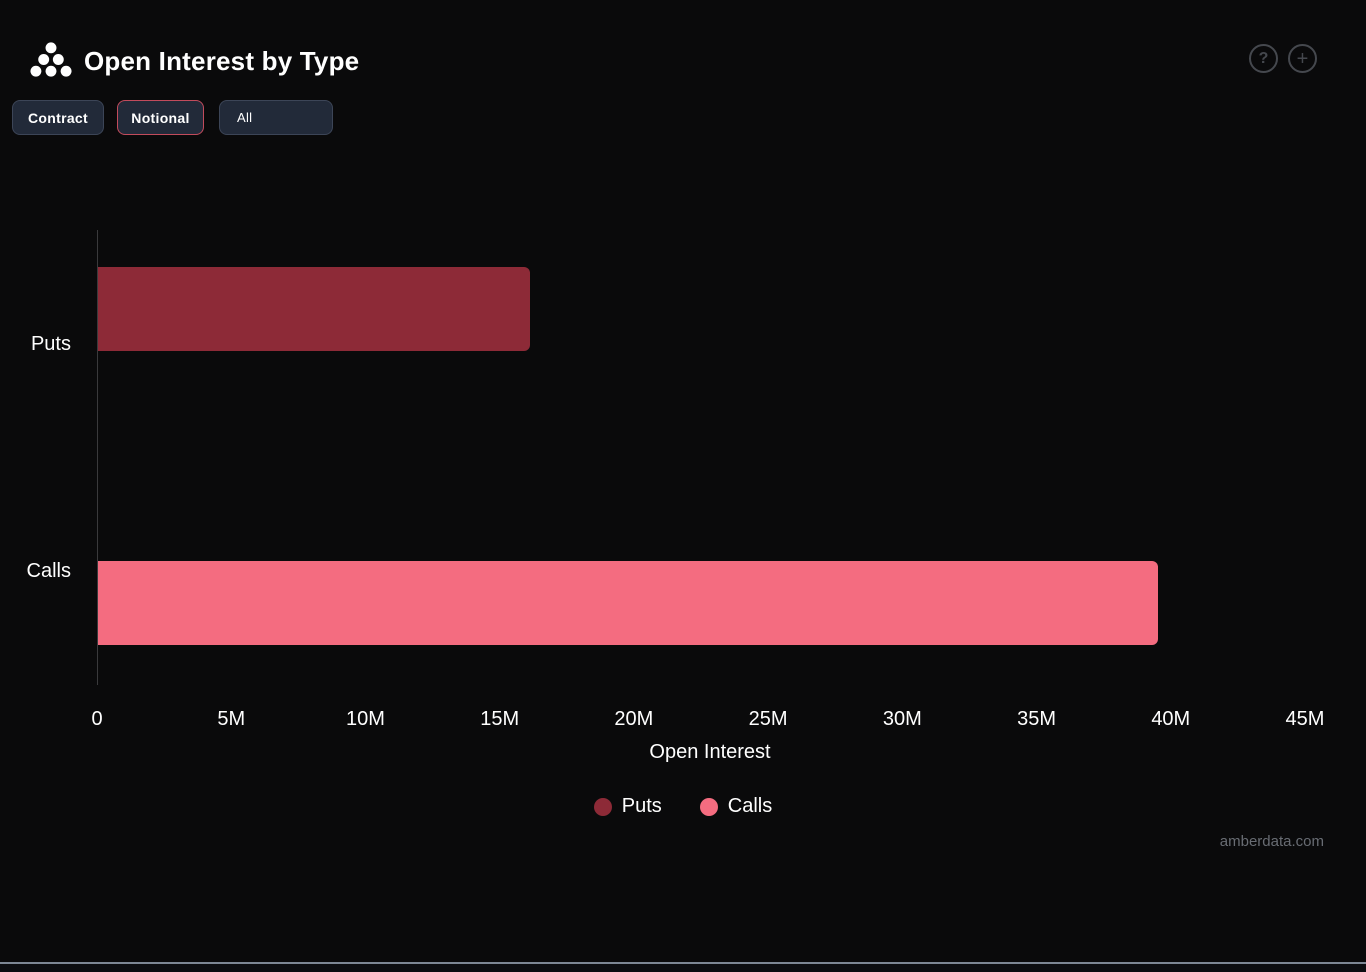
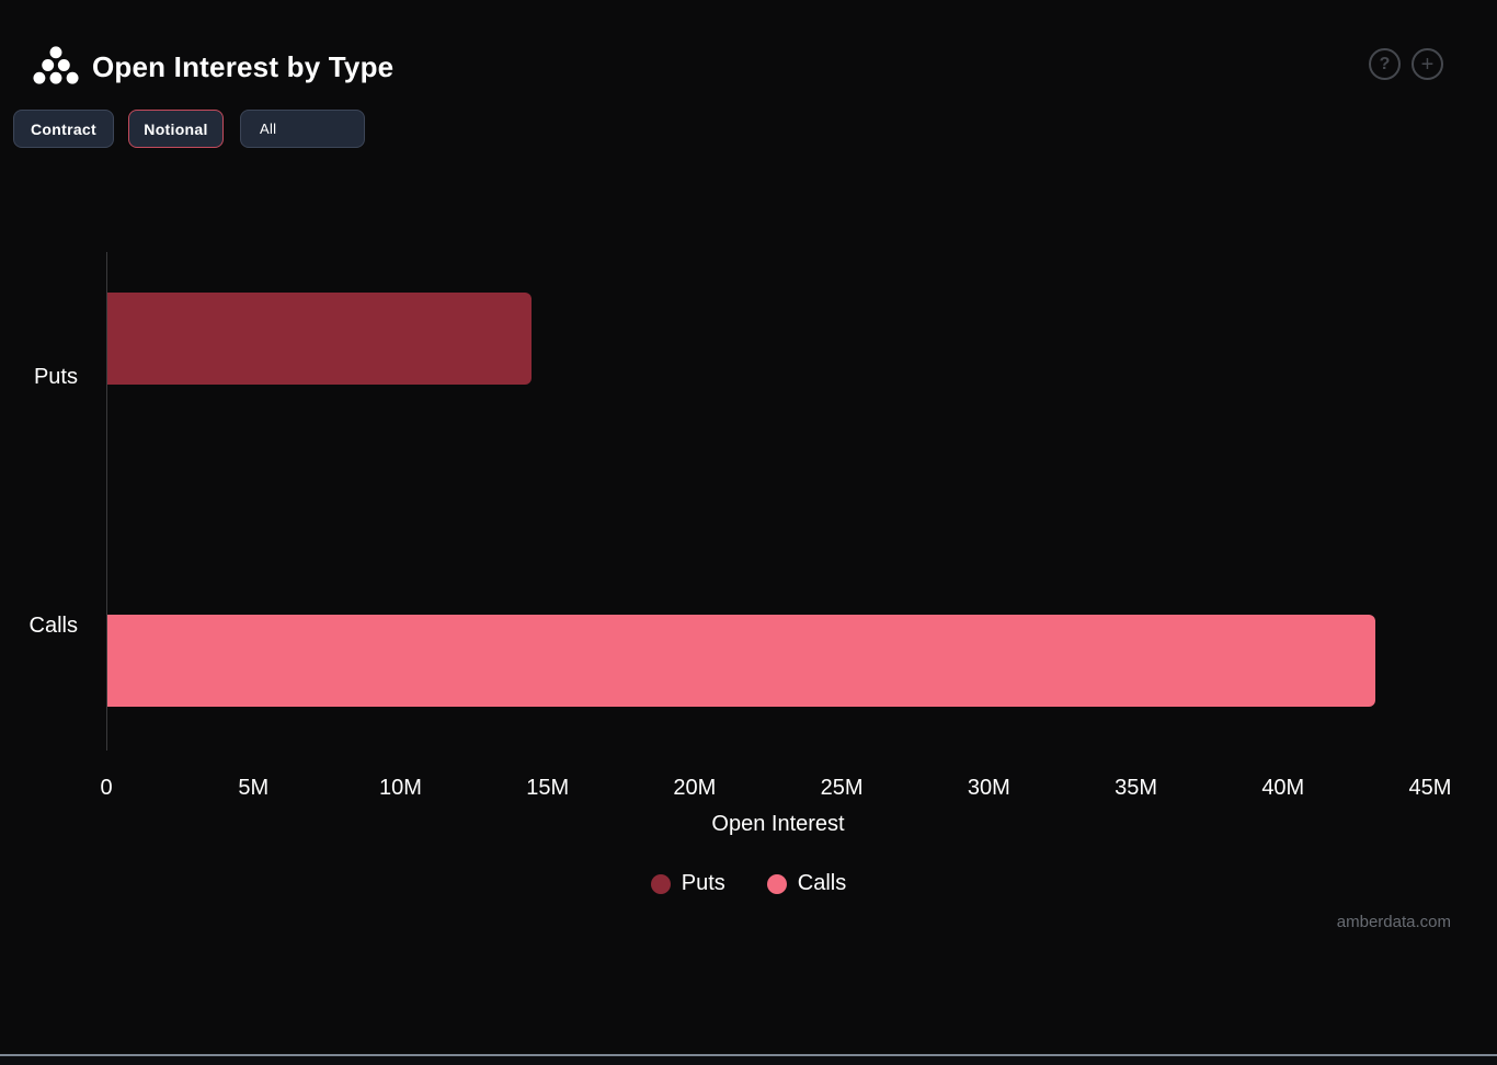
Puts: 16.1M -> 14.4M
Calls: 39.5M -> 43.1M
